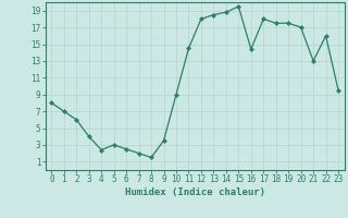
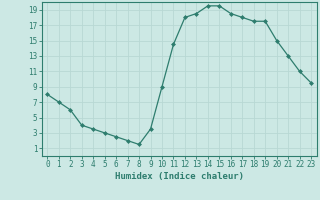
4: 2.4 -> 3.5
14: 18.8 -> 19.5
16: 14.4 -> 18.5
20: 17.0 -> 15.0
22: 16.0 -> 11.0
